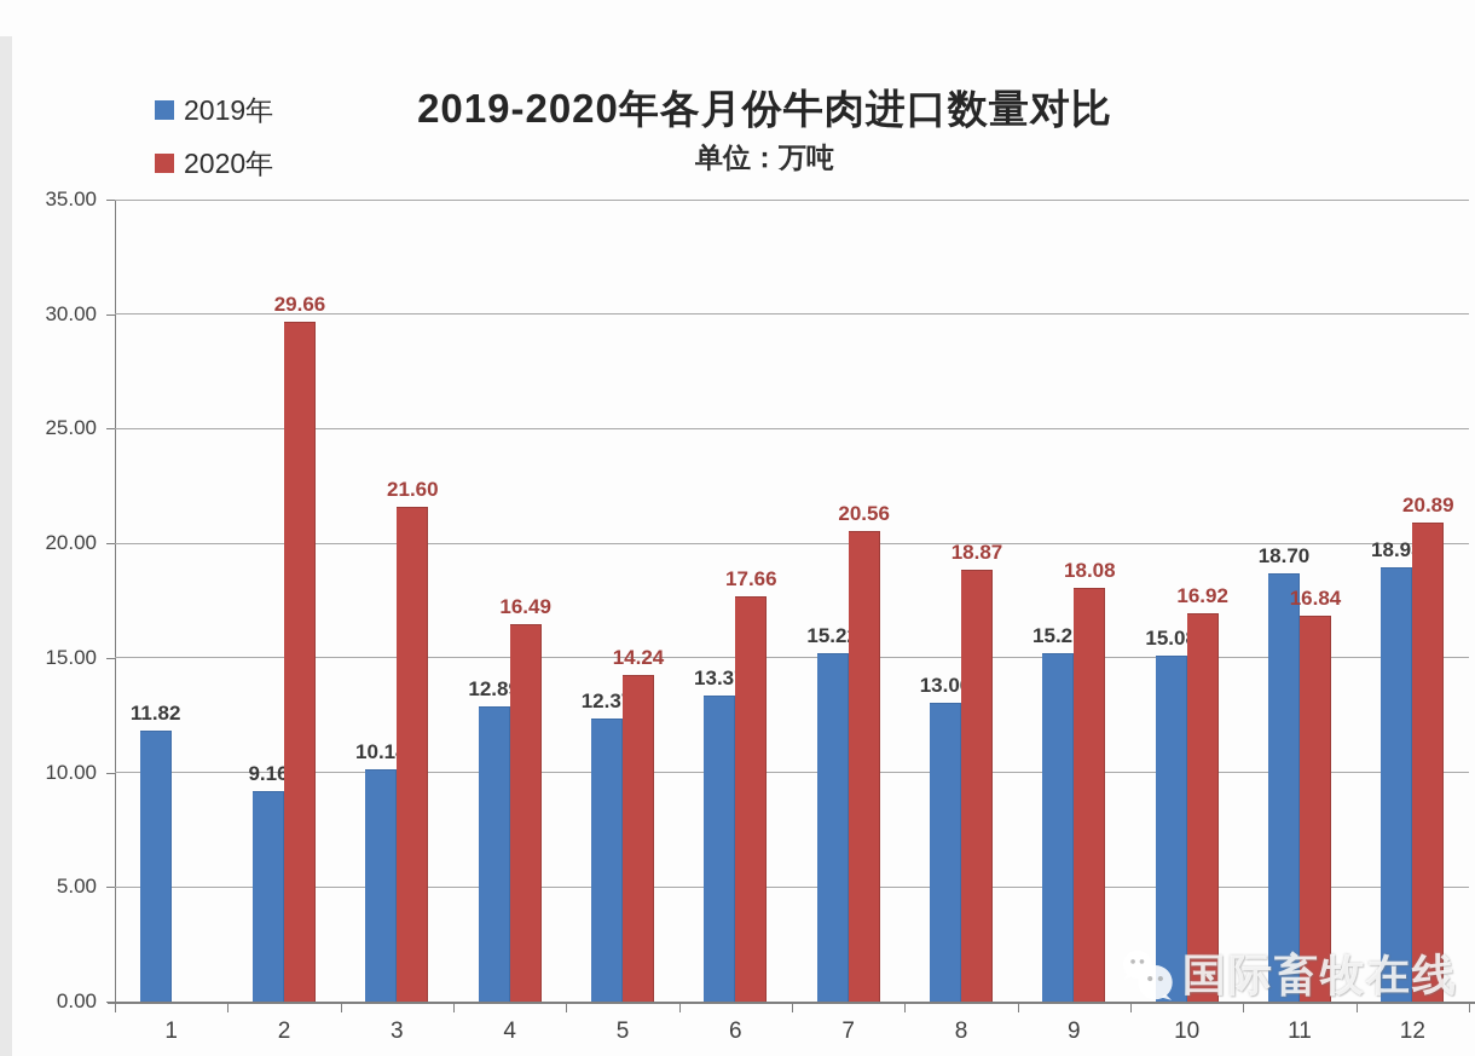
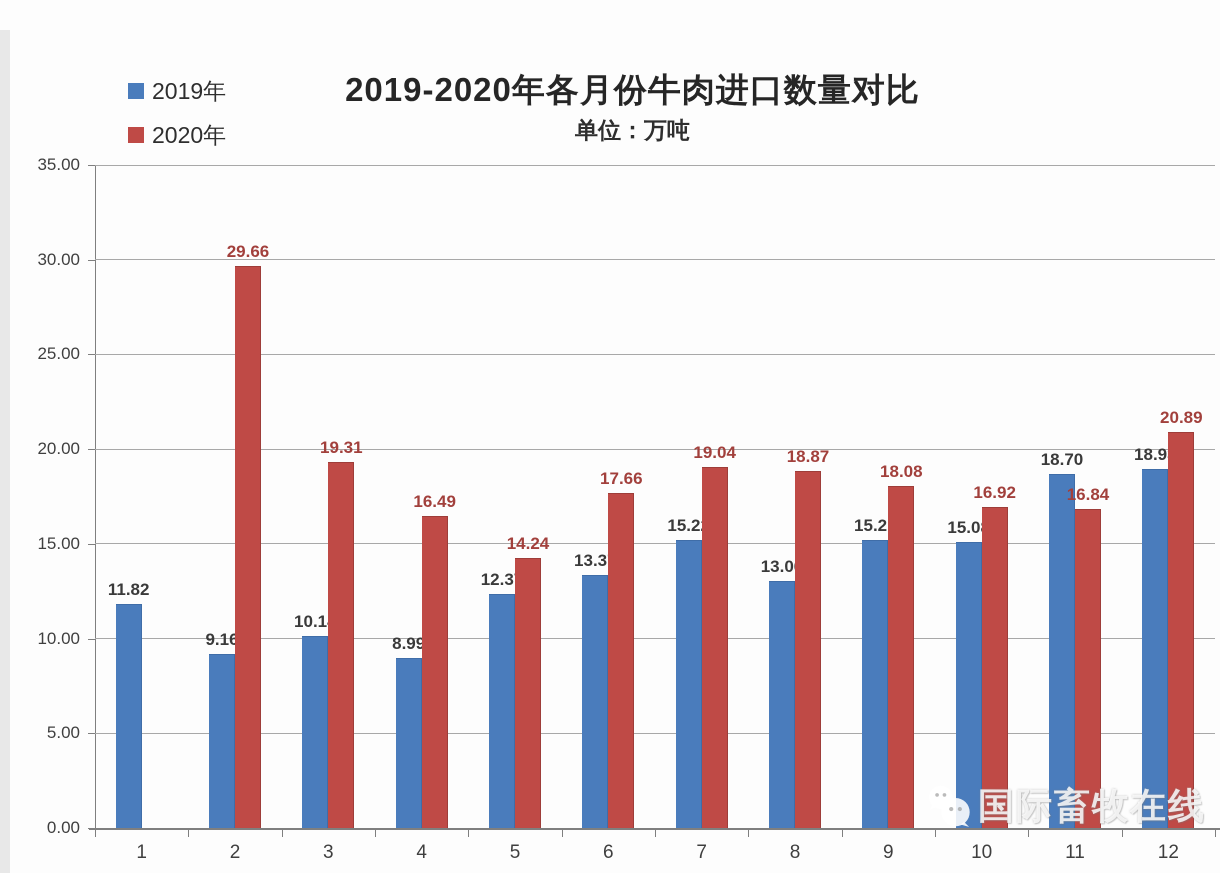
2020年/3: 21.60 -> 19.31
2019年/4: 12.89 -> 8.99
2020年/7: 20.56 -> 19.04
